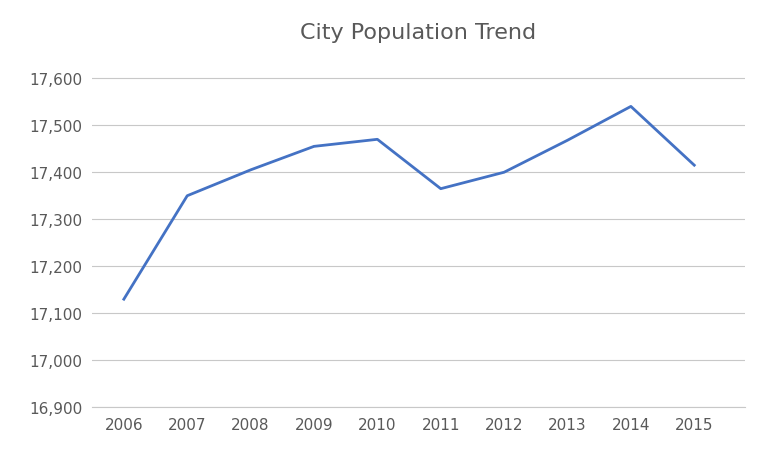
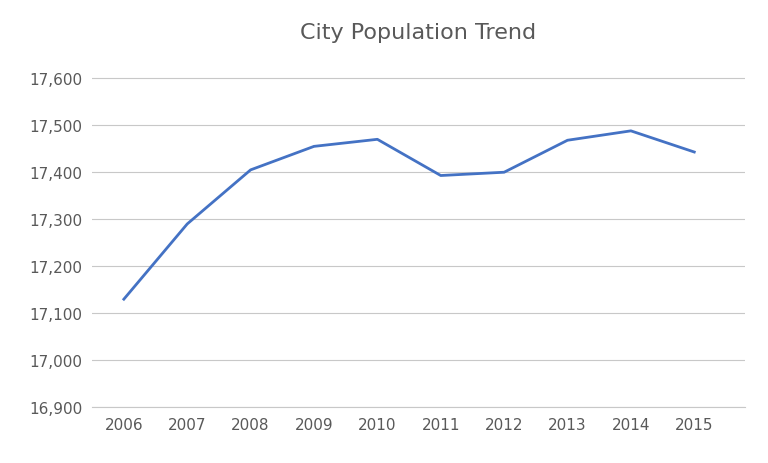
2007: 17,350 -> 17,290
2011: 17,365 -> 17,393
2014: 17,540 -> 17,488
2015: 17,415 -> 17,443
